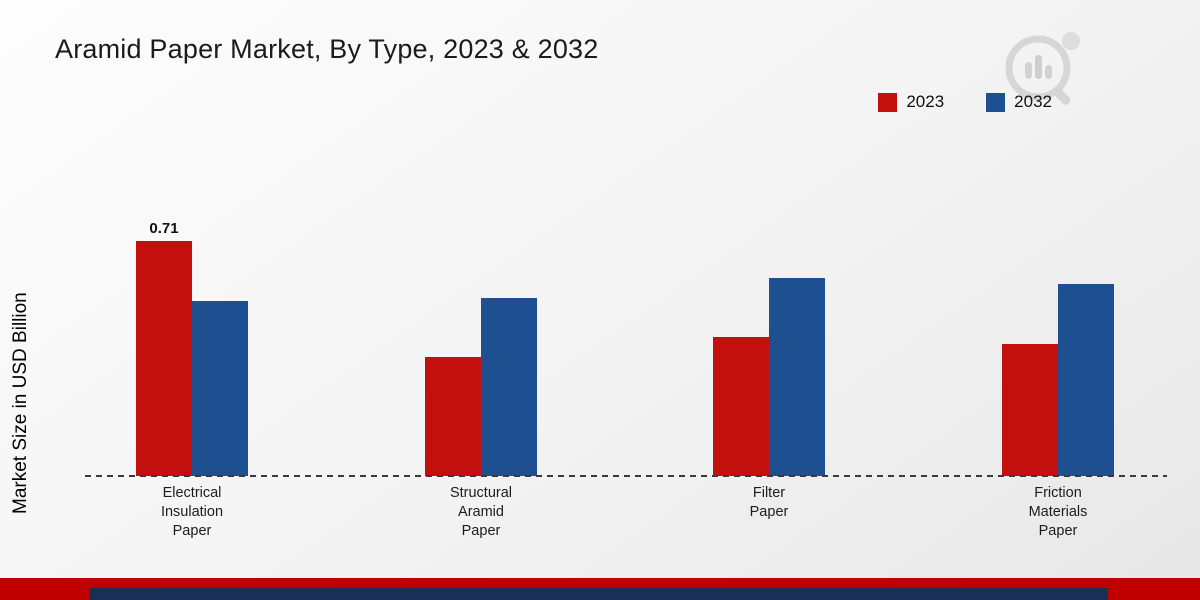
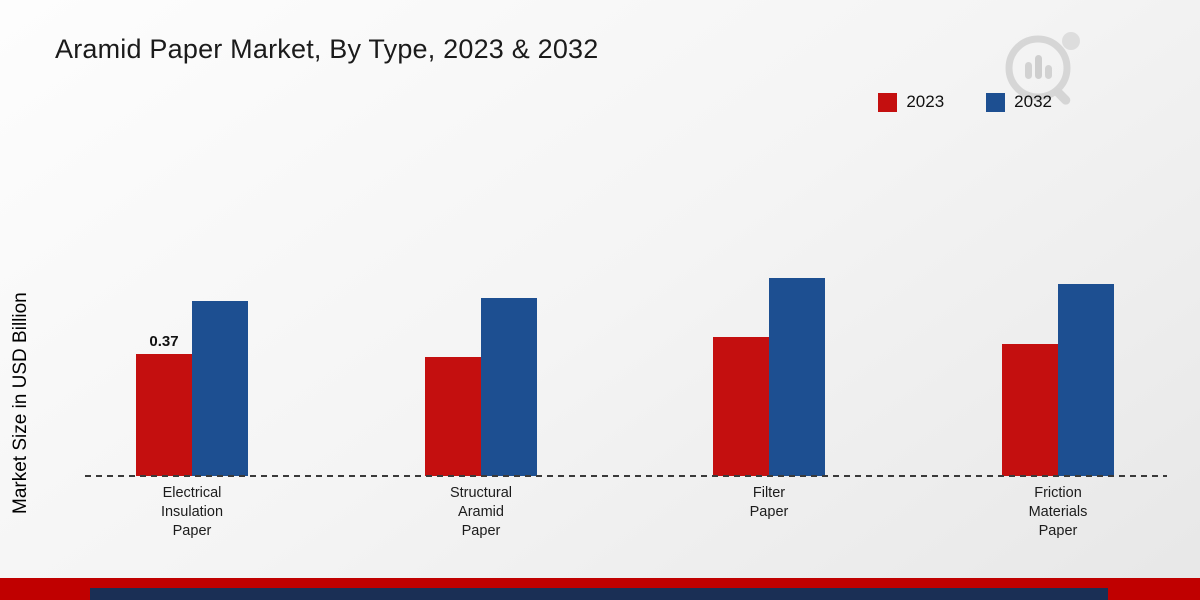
2023/Electrical Insulation Paper: 0.71 -> 0.37
